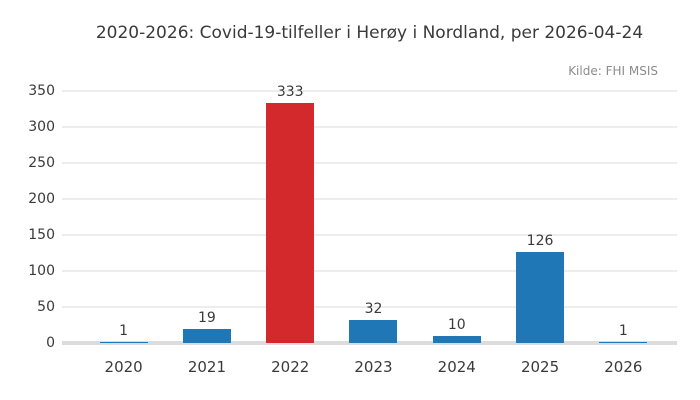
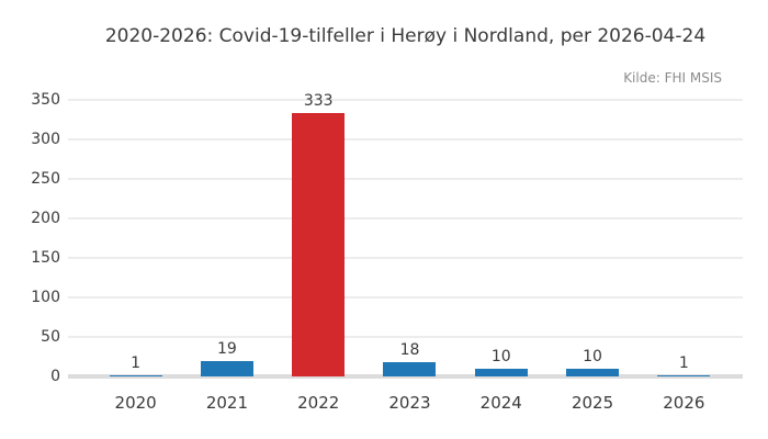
2023: 32 -> 18
2025: 126 -> 10
